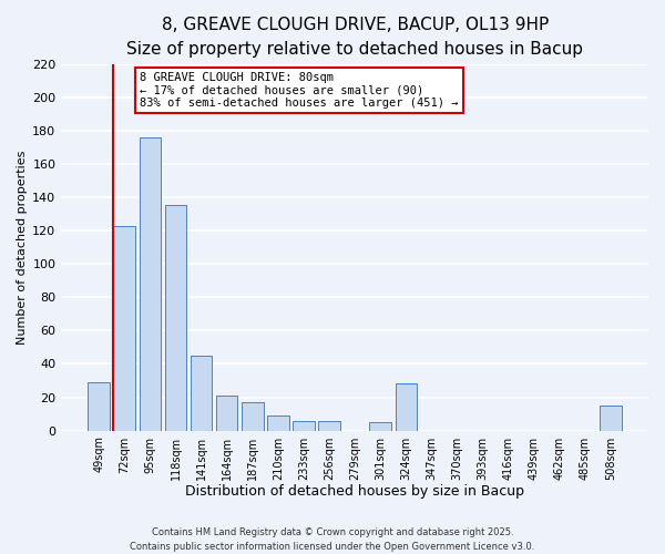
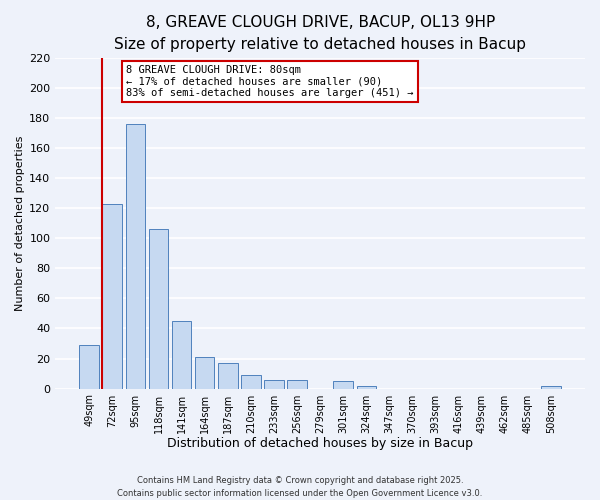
118sqm: 135 -> 106
324sqm: 28 -> 2
508sqm: 15 -> 2
